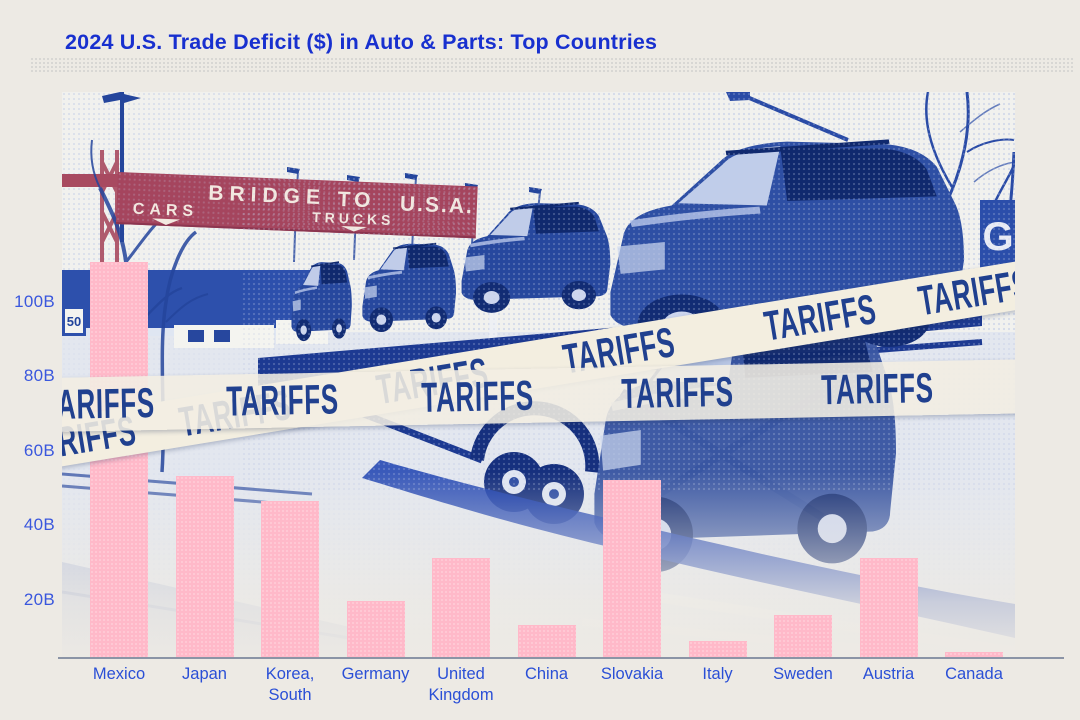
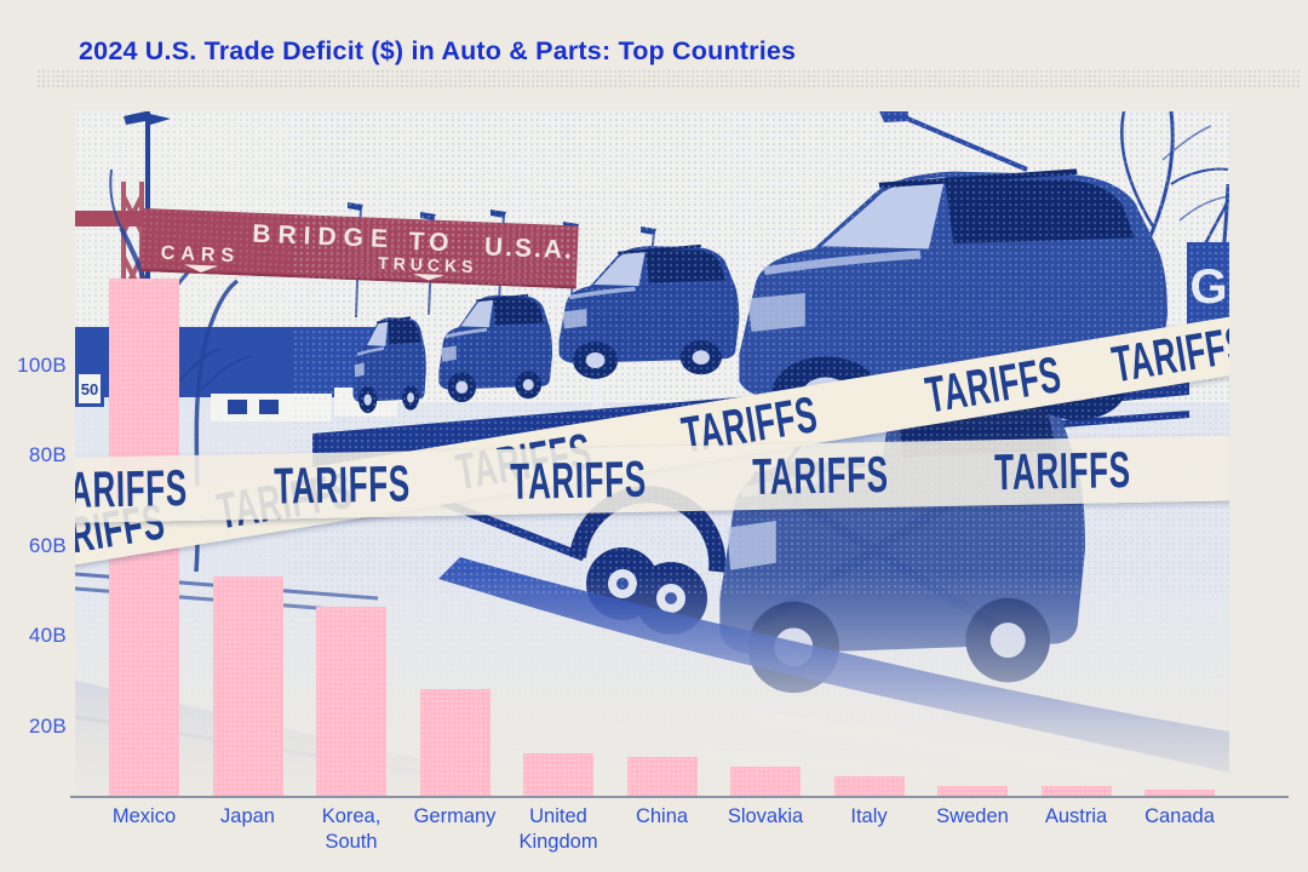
Mexico: 111B -> 120B
Germany: 16B -> 25B
United Kingdom: 28B -> 10B
Slovakia: 50B -> 7B
Sweden: 12B -> 3B
Austria: 28B -> 2B
